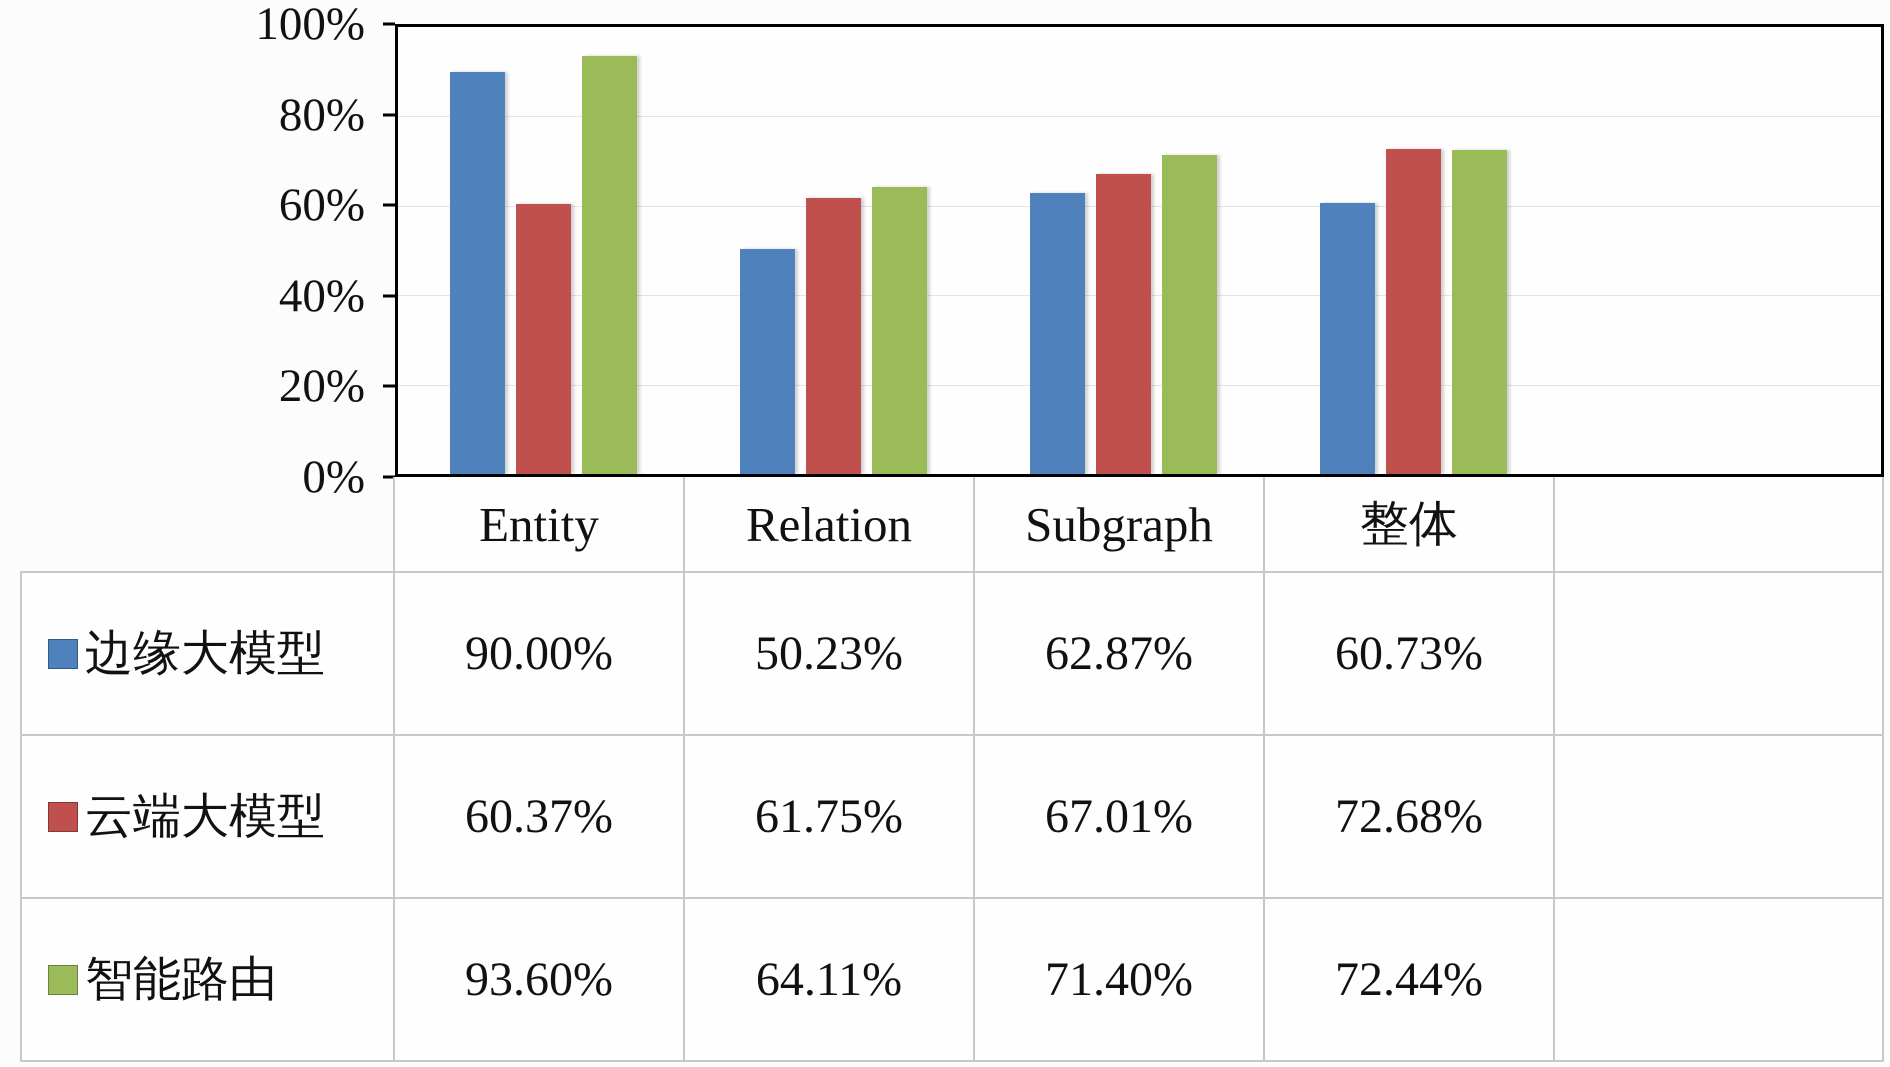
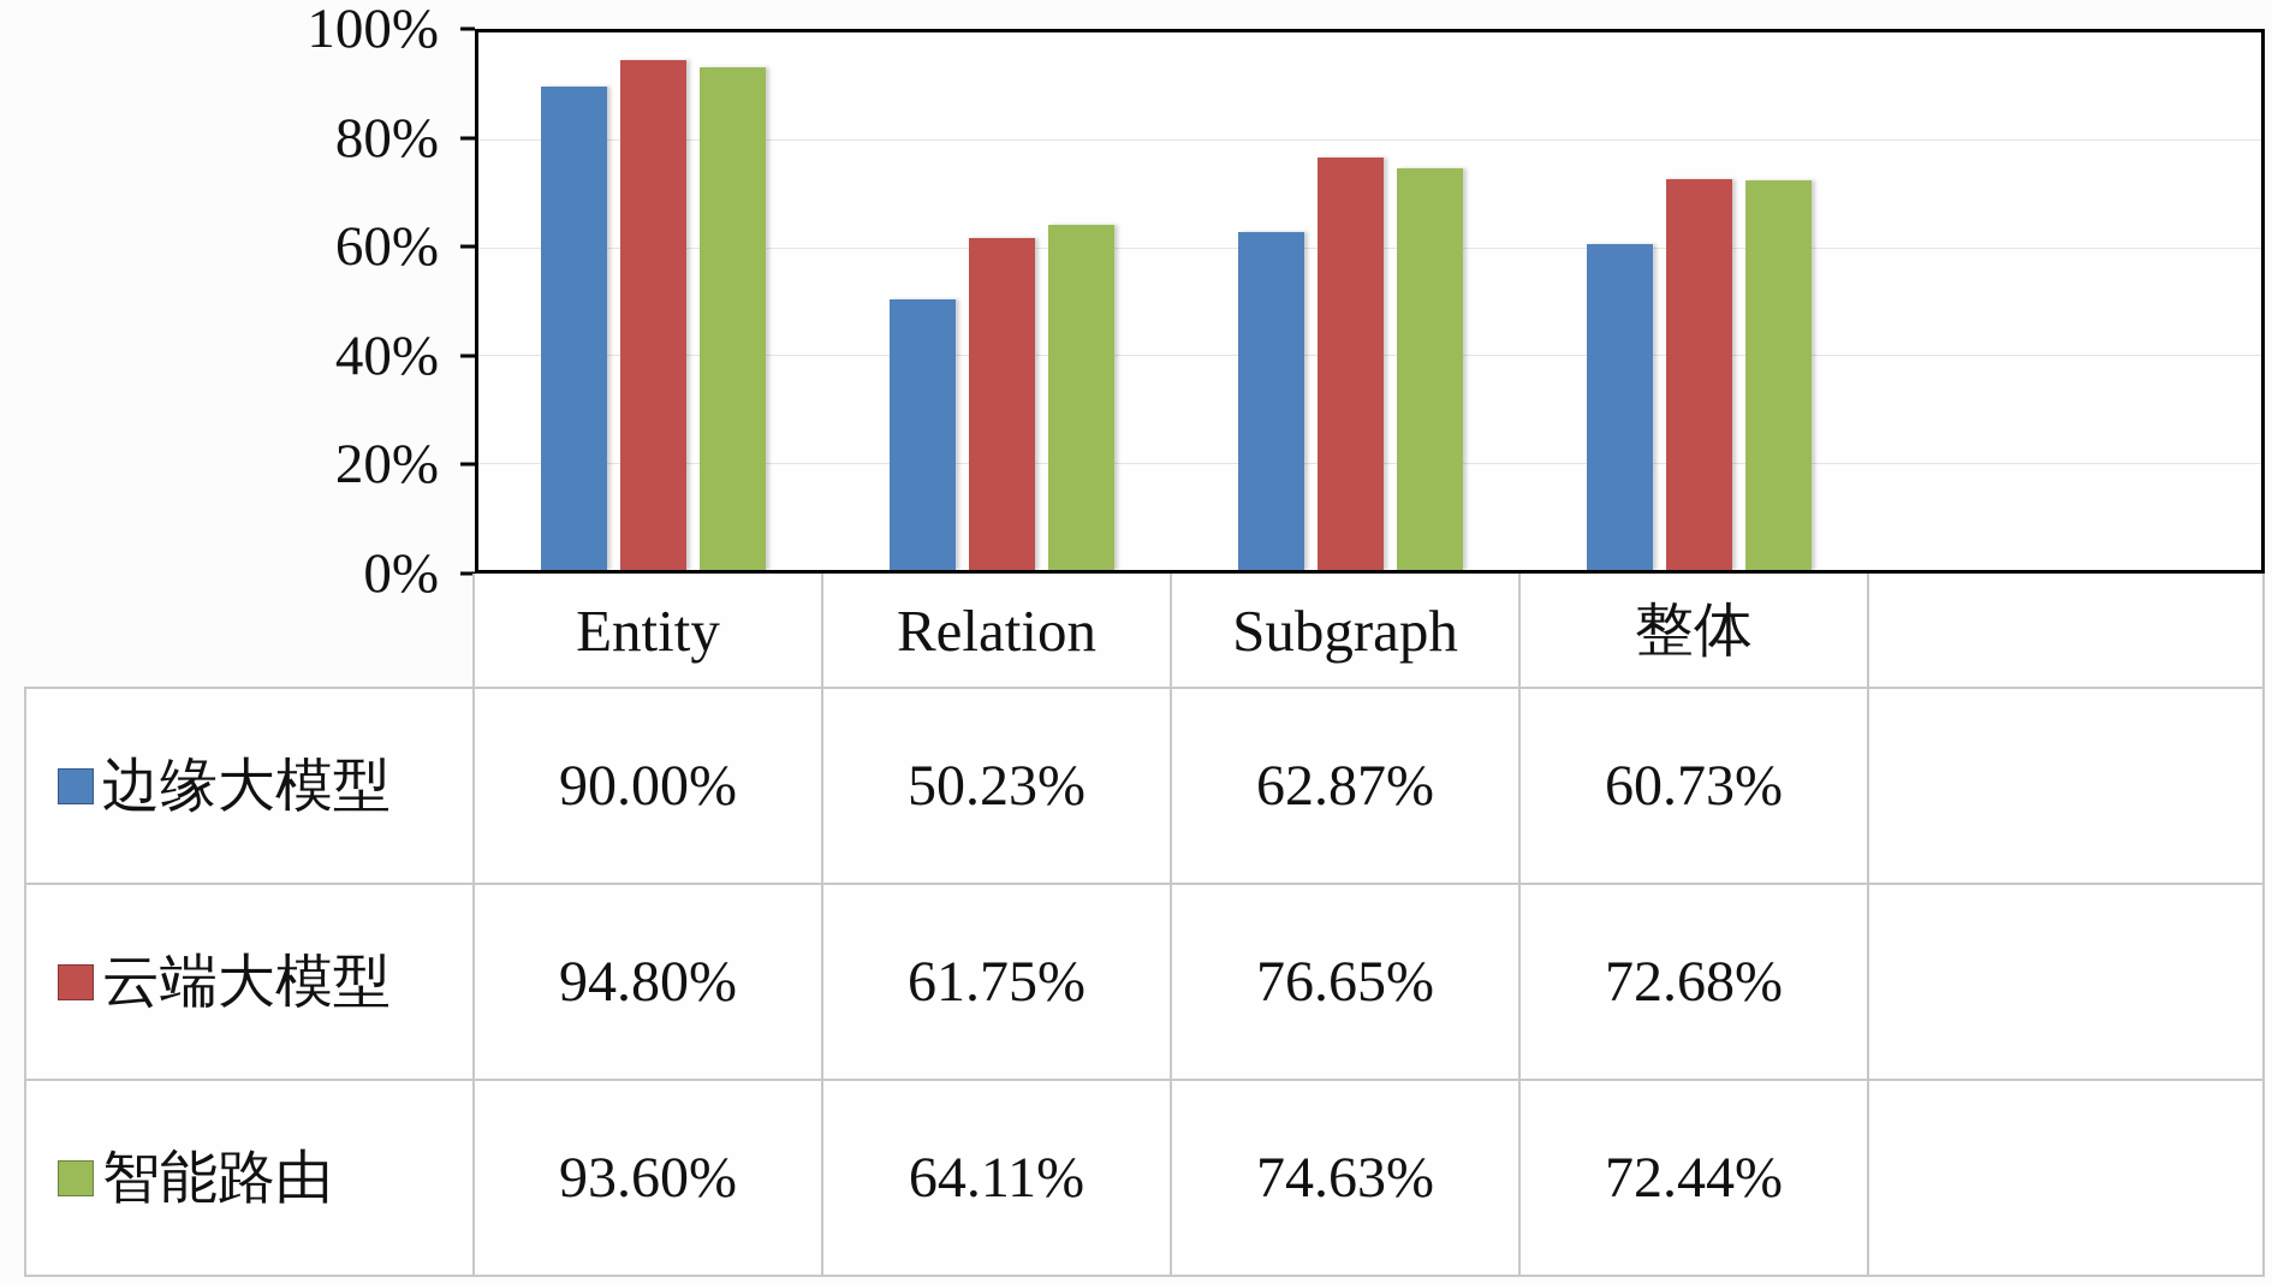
云端大模型/Entity: 60.37% -> 94.80%
云端大模型/Subgraph: 67.01% -> 76.65%
智能路由/Subgraph: 71.40% -> 74.63%
